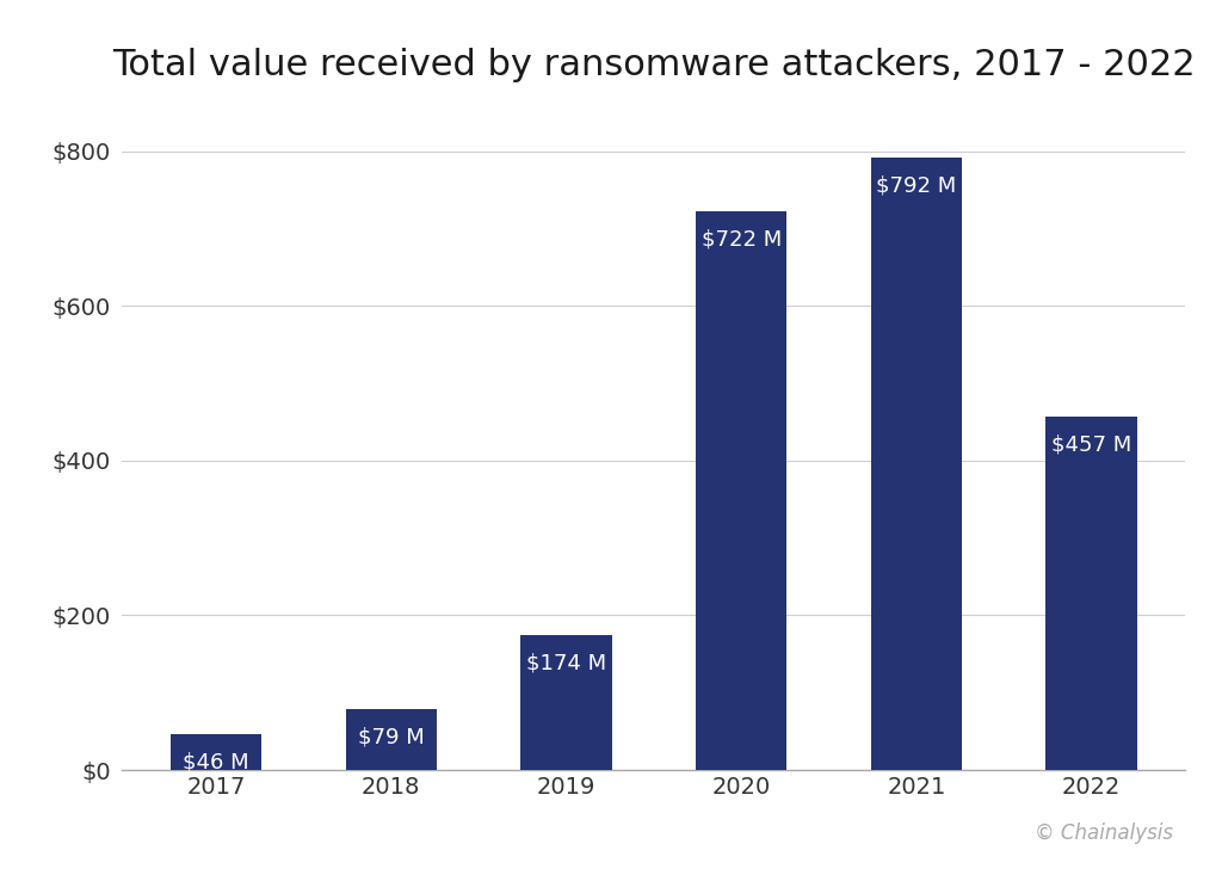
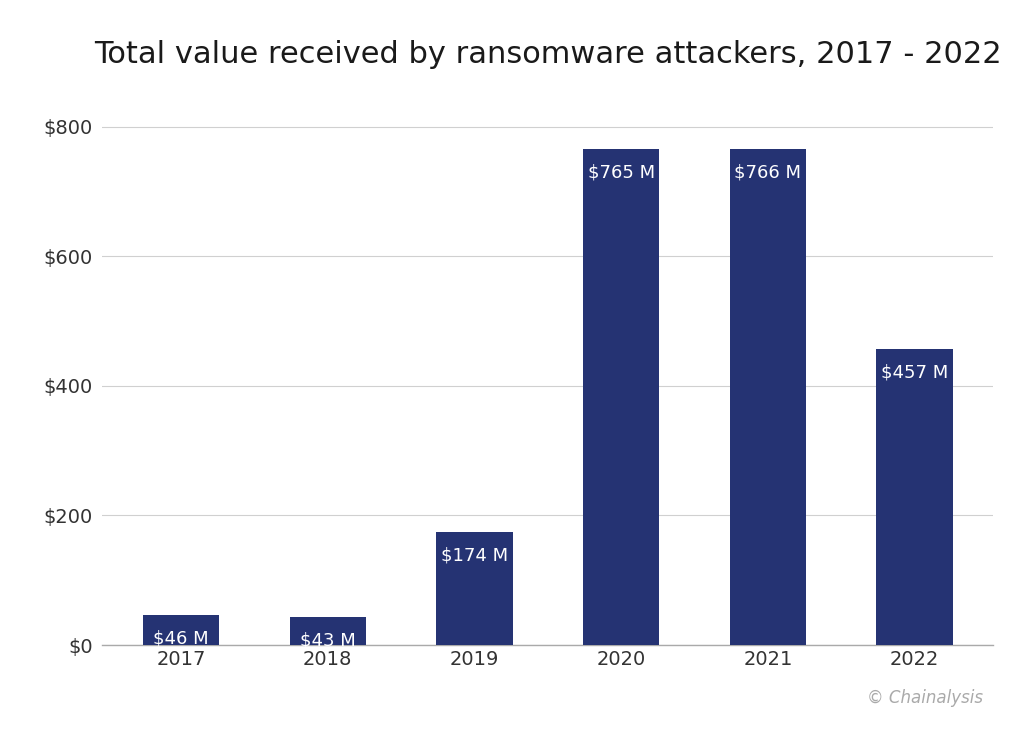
2018: $79 -> $43
2020: $722 -> $765
2021: $792 -> $766
